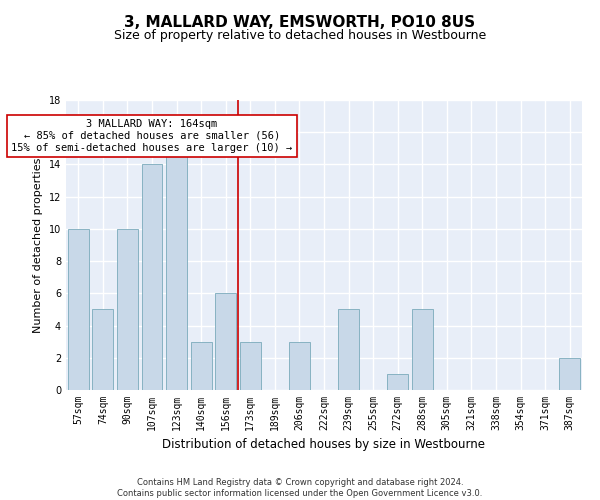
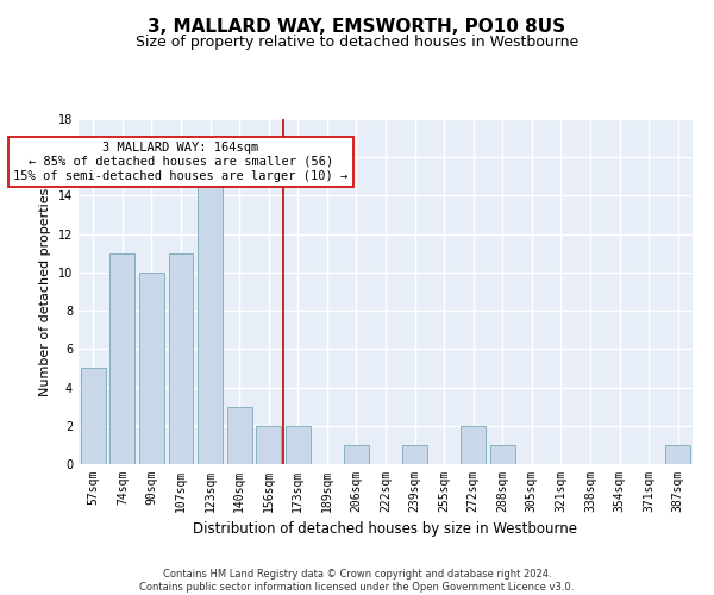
57sqm: 10 -> 5
74sqm: 5 -> 11
107sqm: 14 -> 11
156sqm: 6 -> 2
173sqm: 3 -> 2
206sqm: 3 -> 1
239sqm: 5 -> 1
272sqm: 1 -> 2
288sqm: 5 -> 1
387sqm: 2 -> 1
